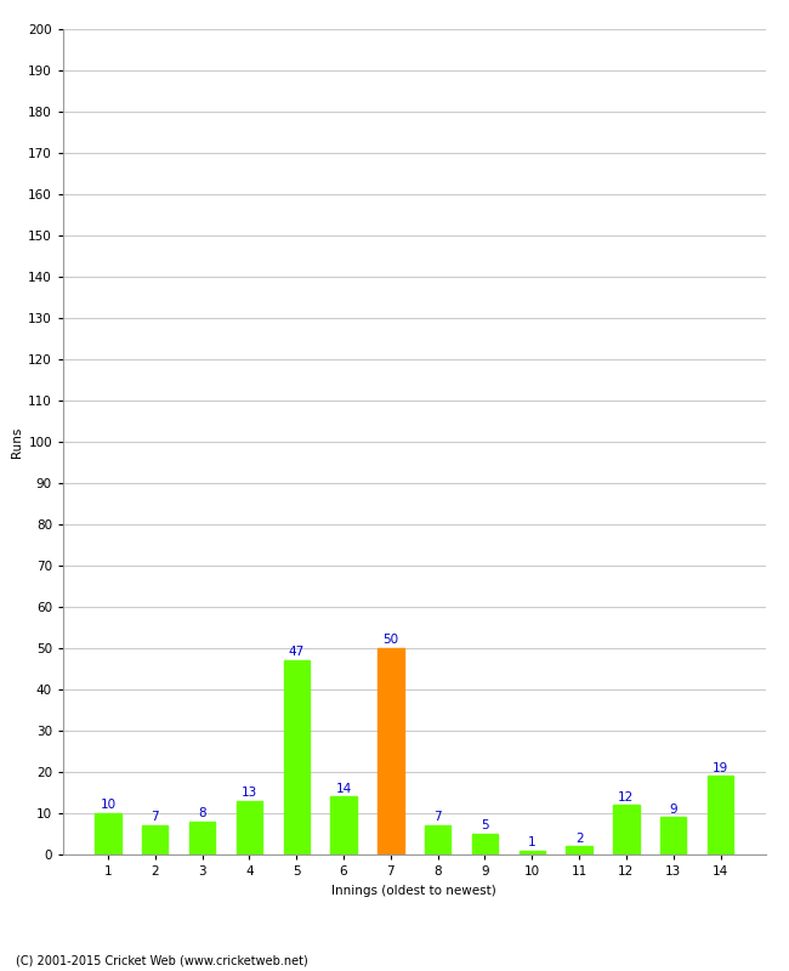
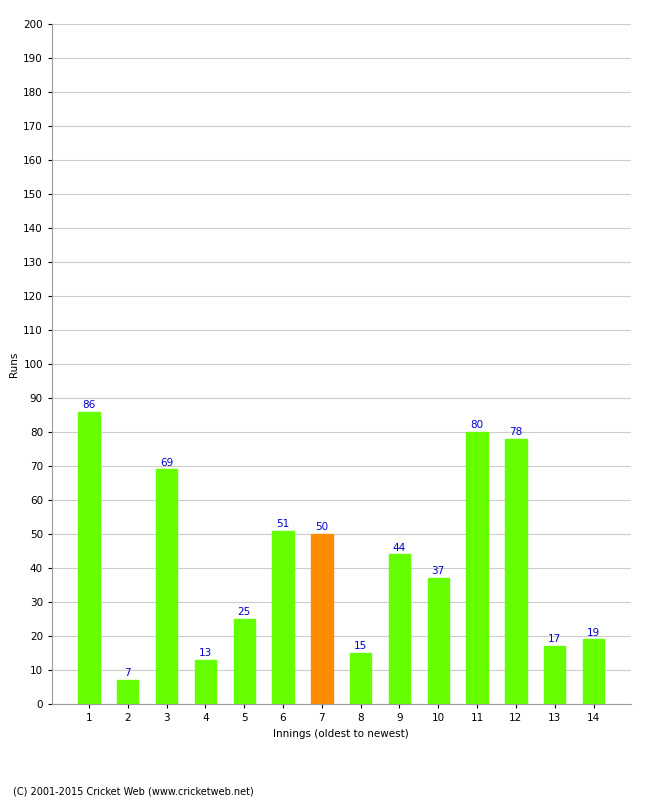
1: 10 -> 86
3: 8 -> 69
5: 47 -> 25
6: 14 -> 51
8: 7 -> 15
9: 5 -> 44
10: 1 -> 37
11: 2 -> 80
12: 12 -> 78
13: 9 -> 17
